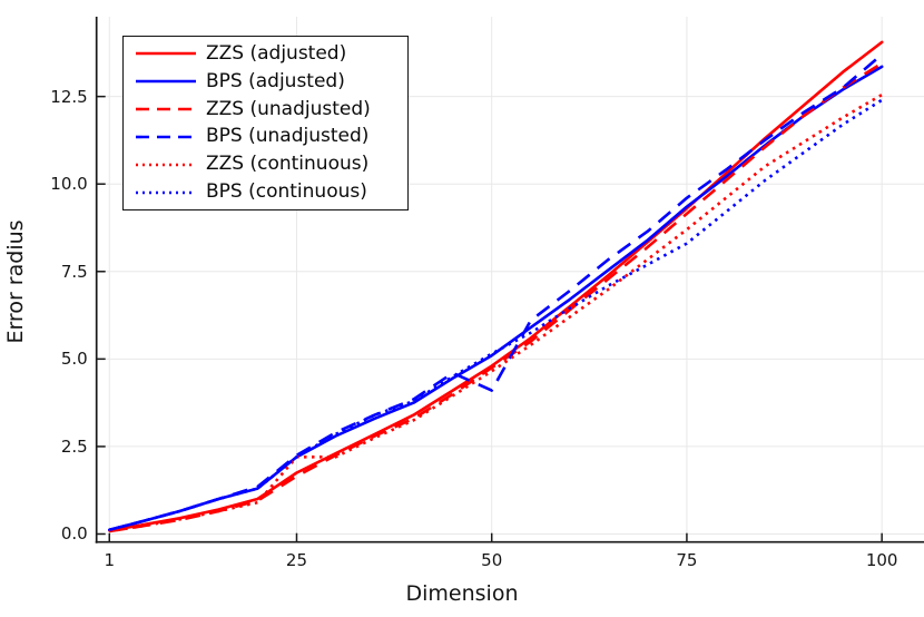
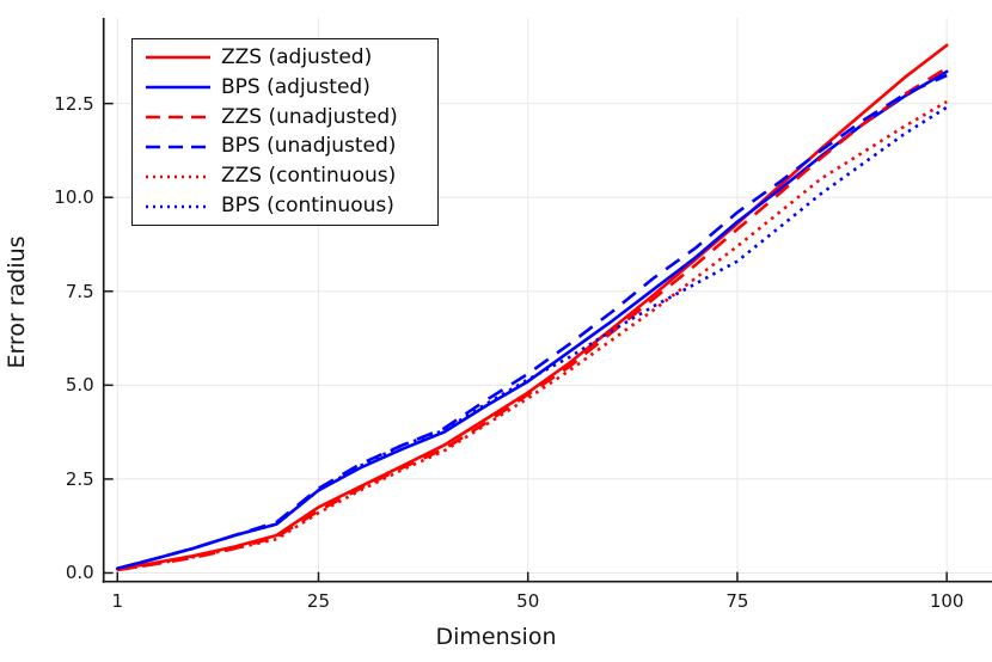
ZZS (continuous)/25: 2.2 -> 1.6
BPS (unadjusted)/50: 4.1 -> 5.3
BPS (unadjusted)/100: 13.7 -> 13.2
